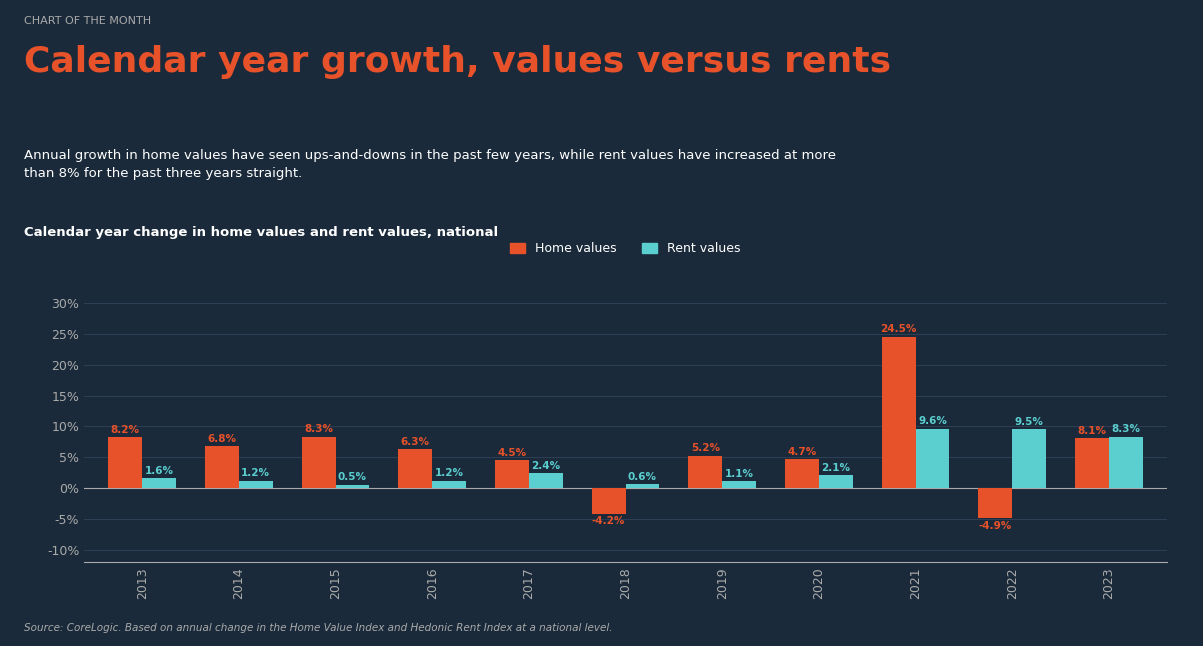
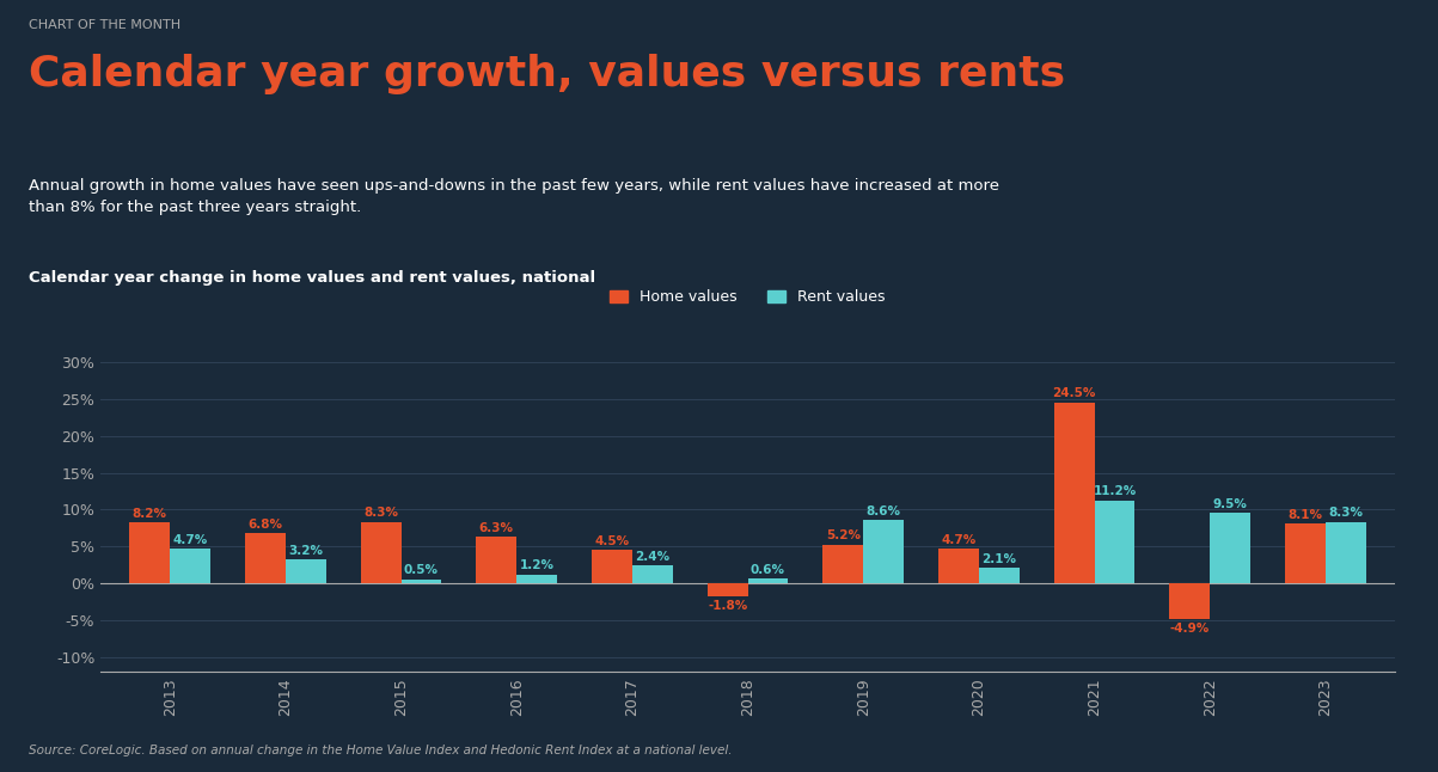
Rent values/2013: 1.6% -> 4.7%
Rent values/2014: 1.2% -> 3.2%
Home values/2018: -4.2% -> -1.8%
Rent values/2019: 1.1% -> 8.6%
Rent values/2021: 9.6% -> 11.2%
